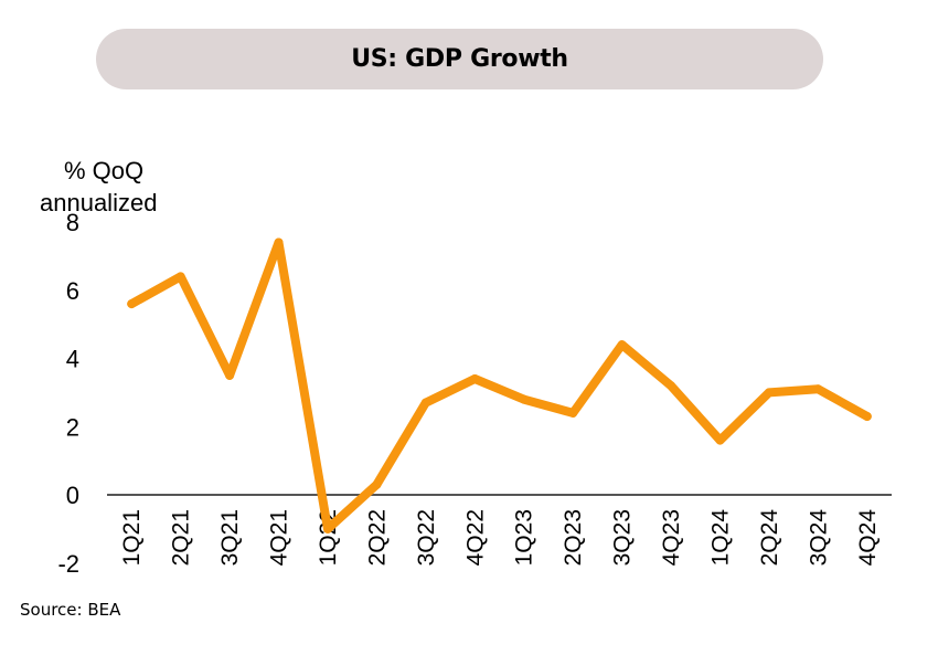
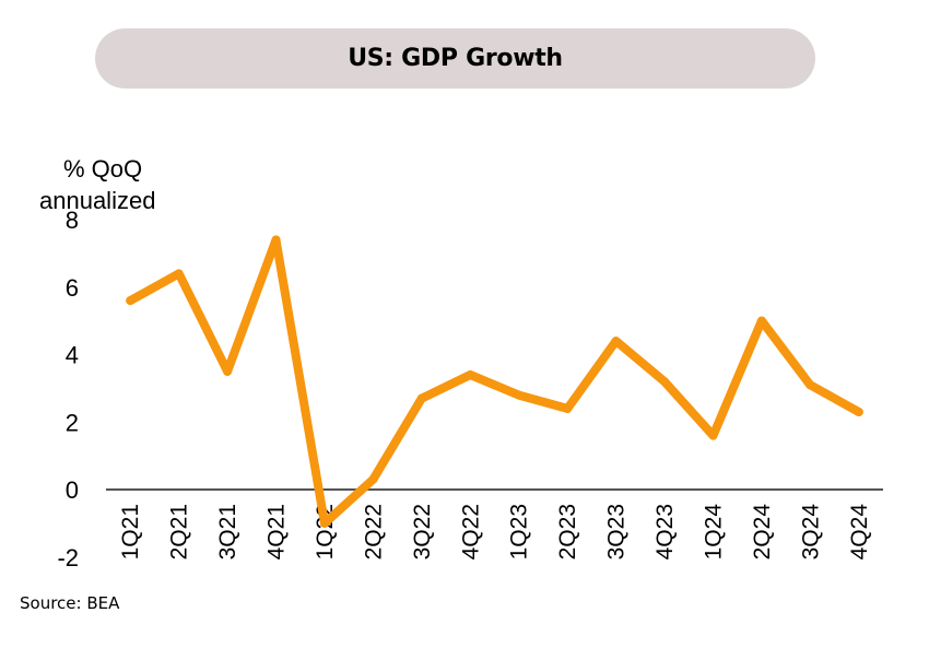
2Q24: 3.0 -> 5.0
